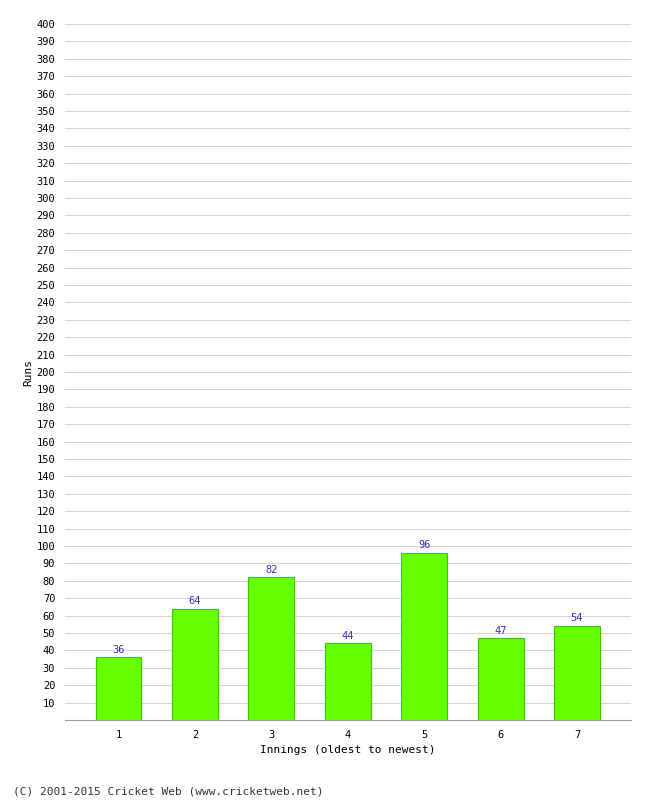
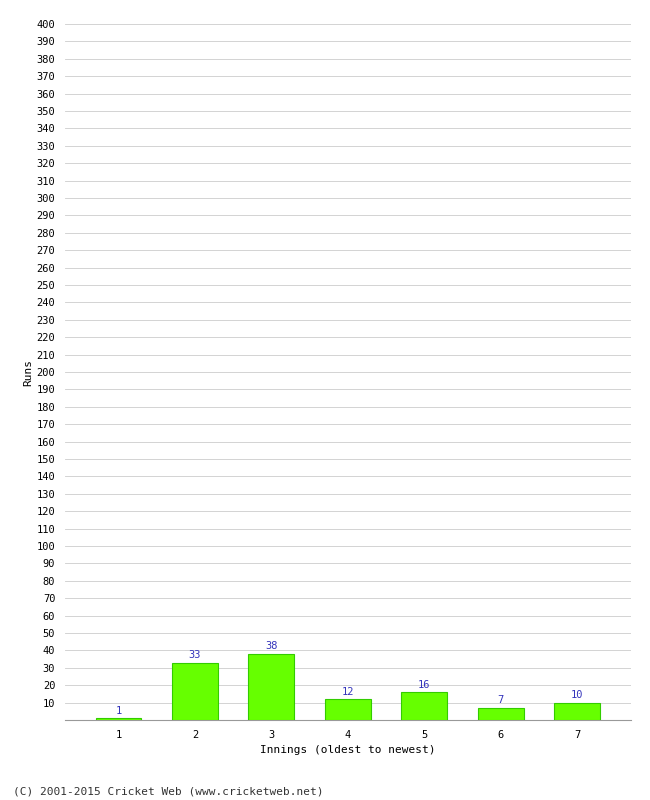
1: 36 -> 1
2: 64 -> 33
3: 82 -> 38
4: 44 -> 12
5: 96 -> 16
6: 47 -> 7
7: 54 -> 10
